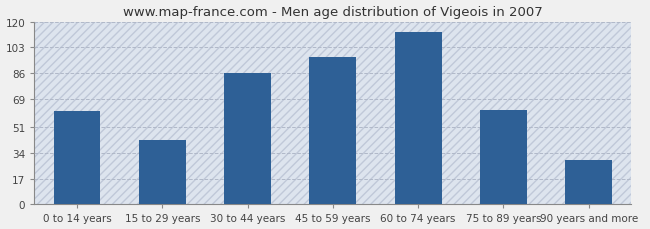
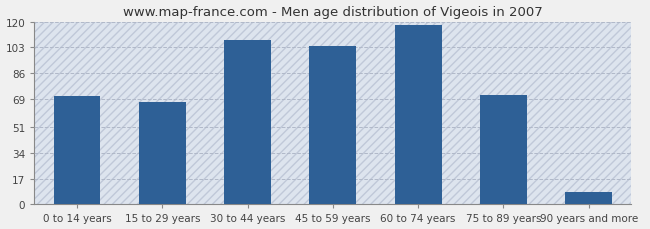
0 to 14 years: 61 -> 71
15 to 29 years: 42 -> 67
30 to 44 years: 86 -> 108
45 to 59 years: 97 -> 104
60 to 74 years: 113 -> 118
75 to 89 years: 62 -> 72
90 years and more: 29 -> 8
